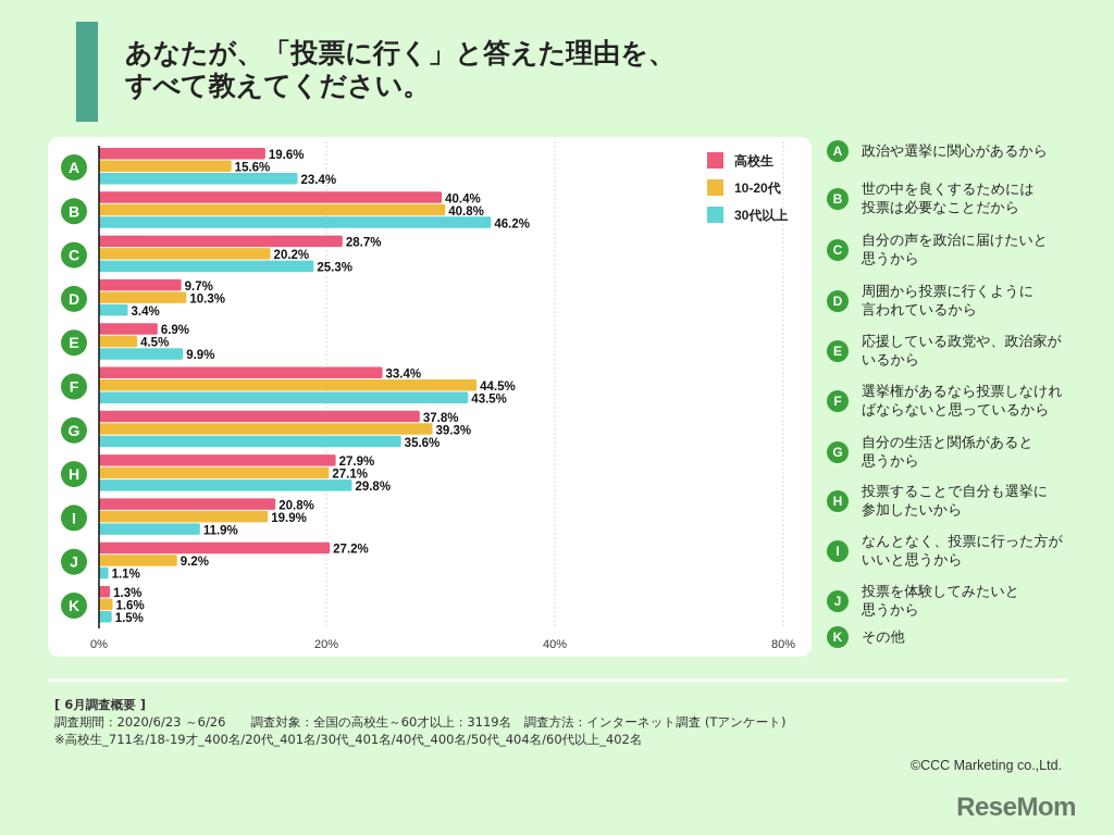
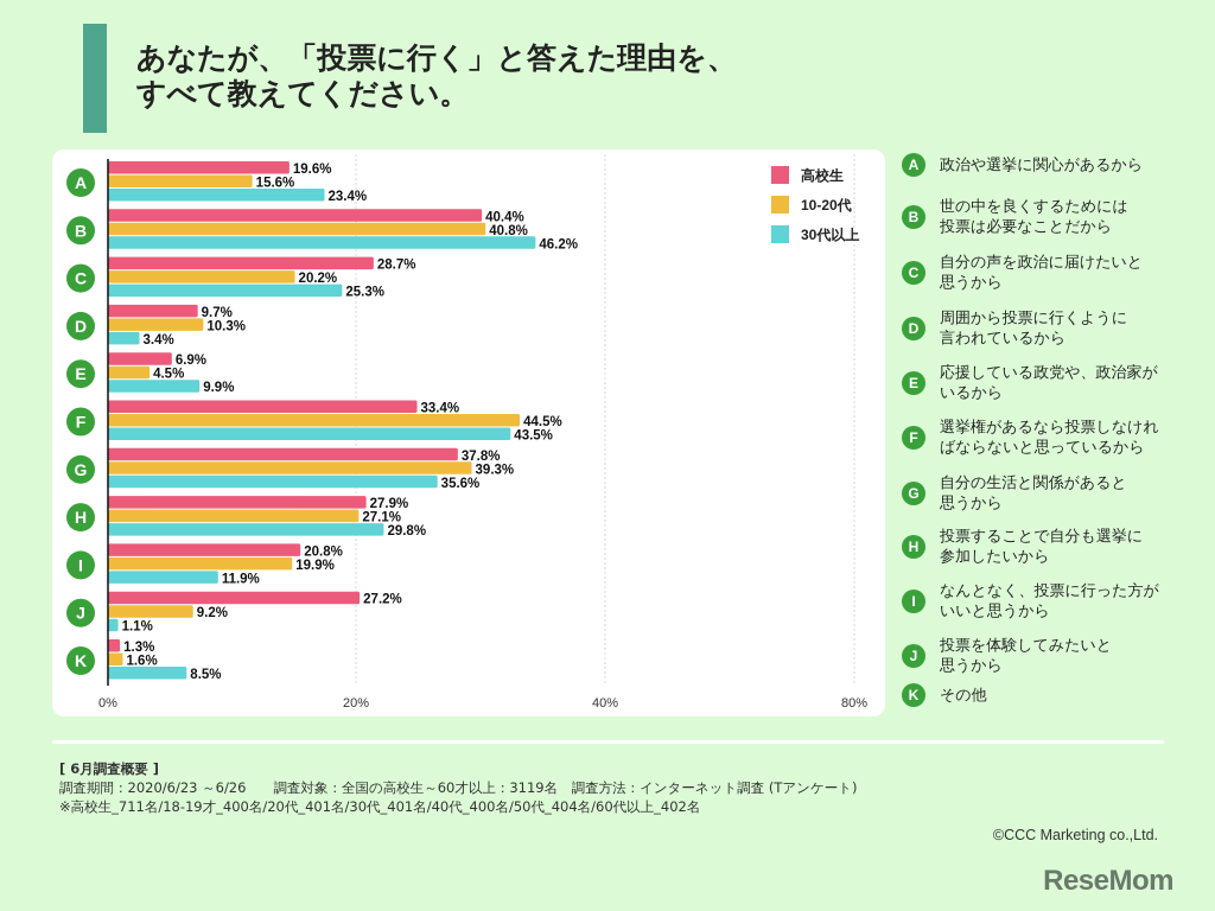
30代以上/K: 1.5% -> 8.5%
